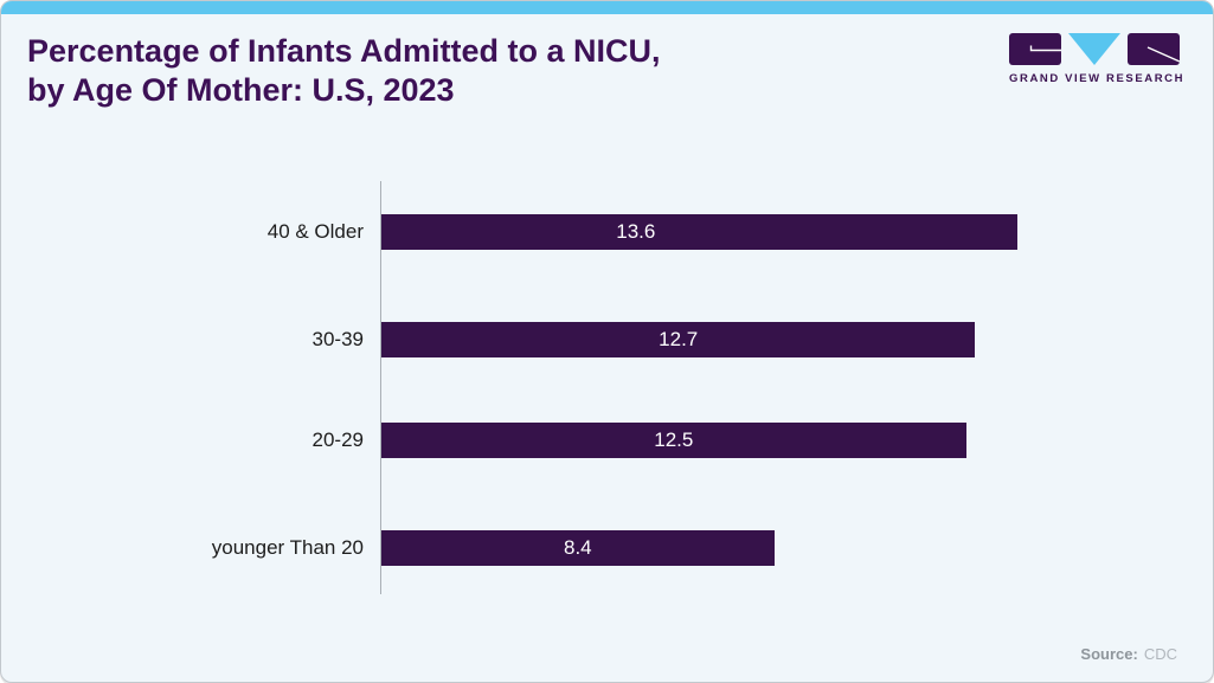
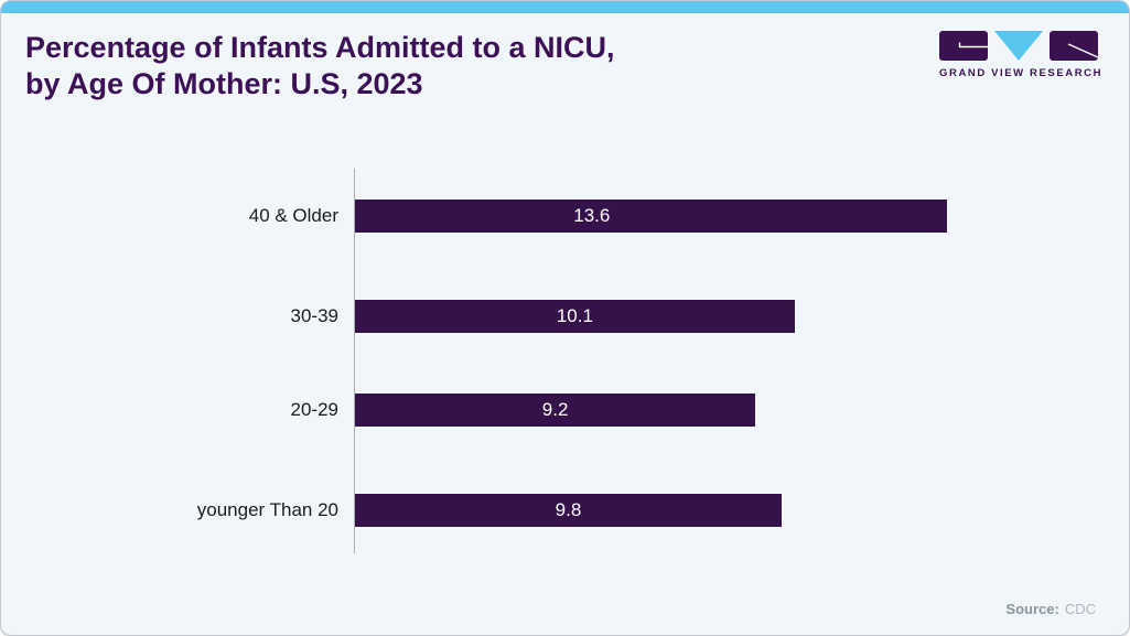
30-39: 12.7 -> 10.1
20-29: 12.5 -> 9.2
younger Than 20: 8.4 -> 9.8
